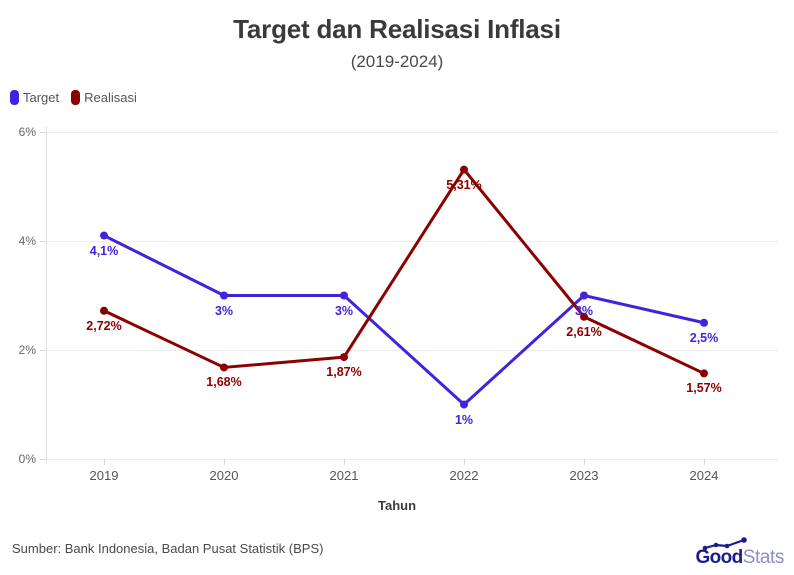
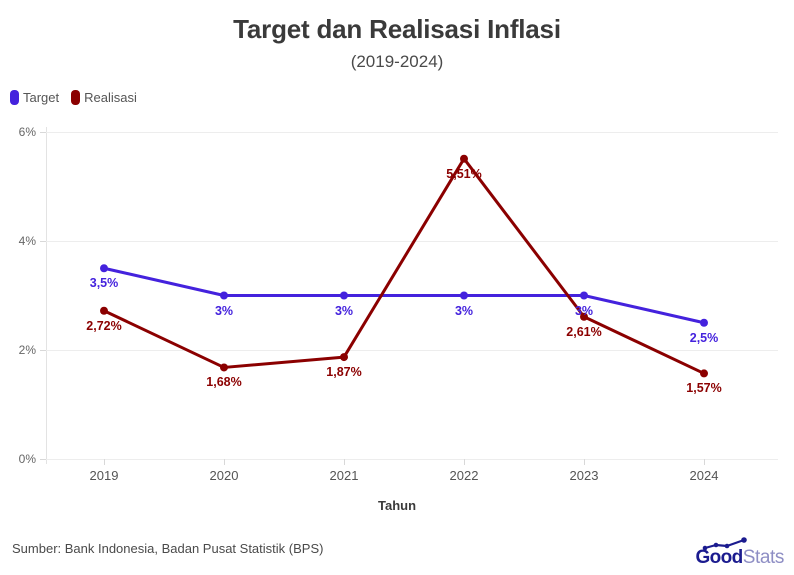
Target/2019: 4,1% -> 3,5%
Target/2022: 1% -> 3%
Realisasi/2022: 5,31% -> 5,51%
